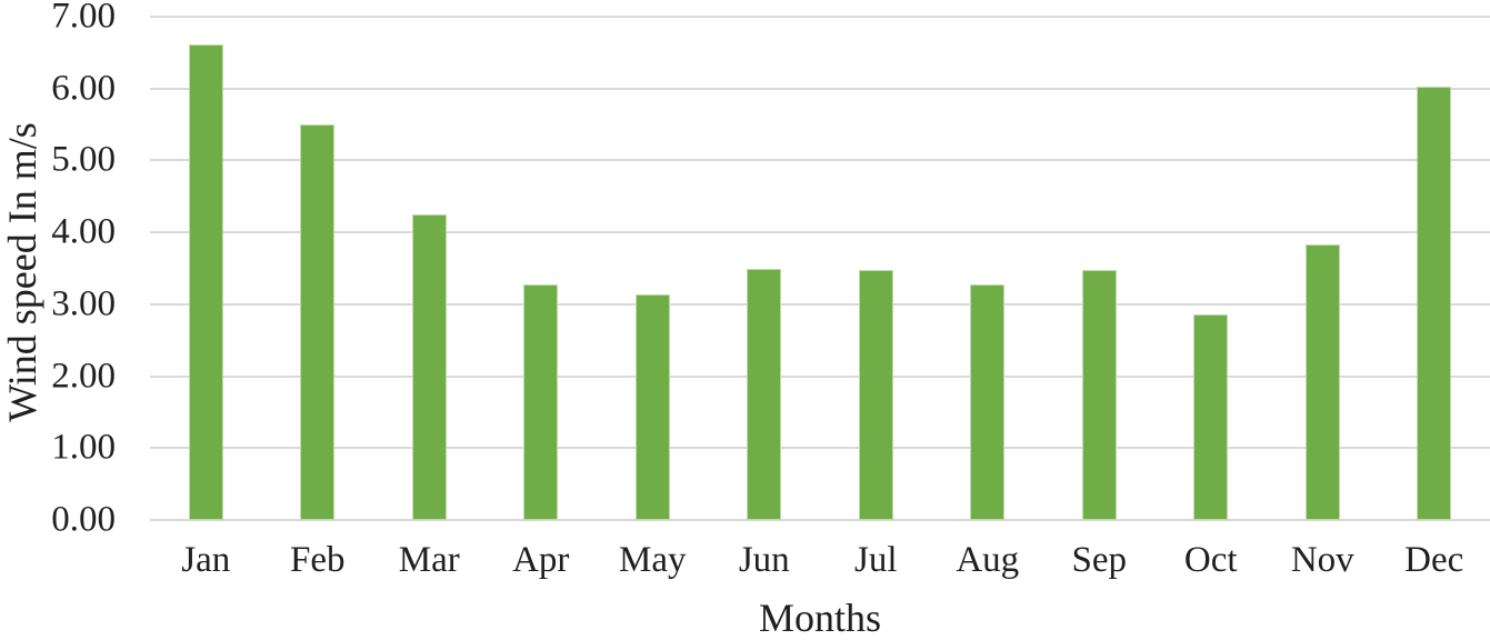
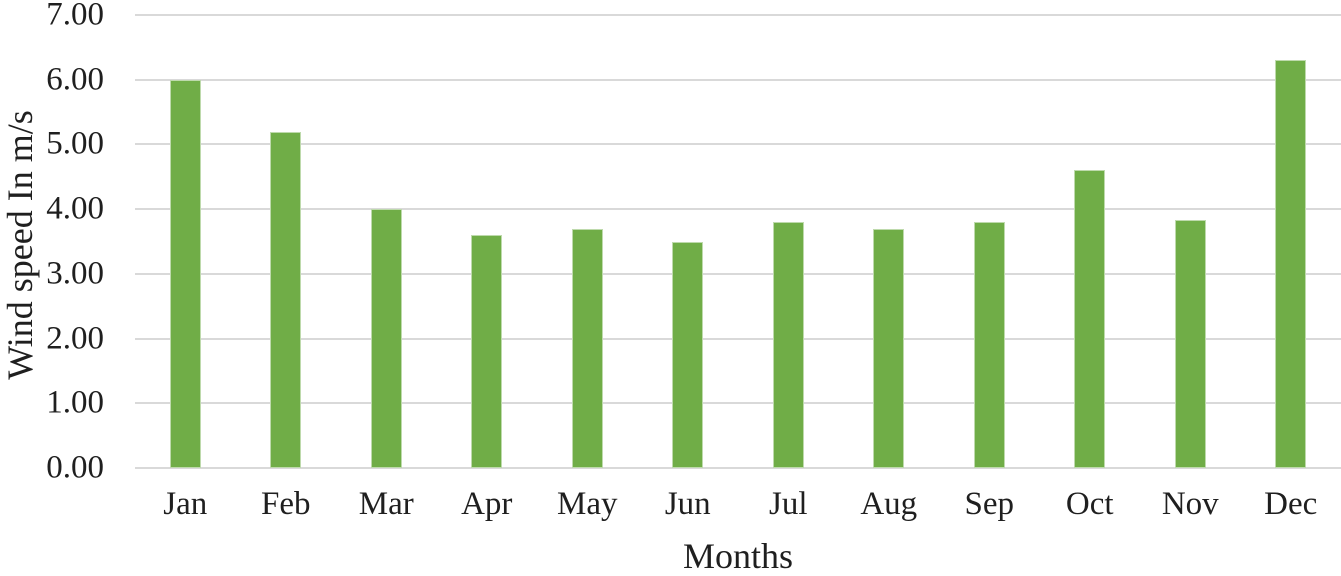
Jan: 6.6 -> 6.0
Feb: 5.5 -> 5.2
Mar: 4.2 -> 4.0
Apr: 3.3 -> 3.6
May: 3.1 -> 3.7
Jul: 3.5 -> 3.8
Aug: 3.3 -> 3.7
Sep: 3.5 -> 3.8
Oct: 2.9 -> 4.6
Dec: 6.0 -> 6.3
